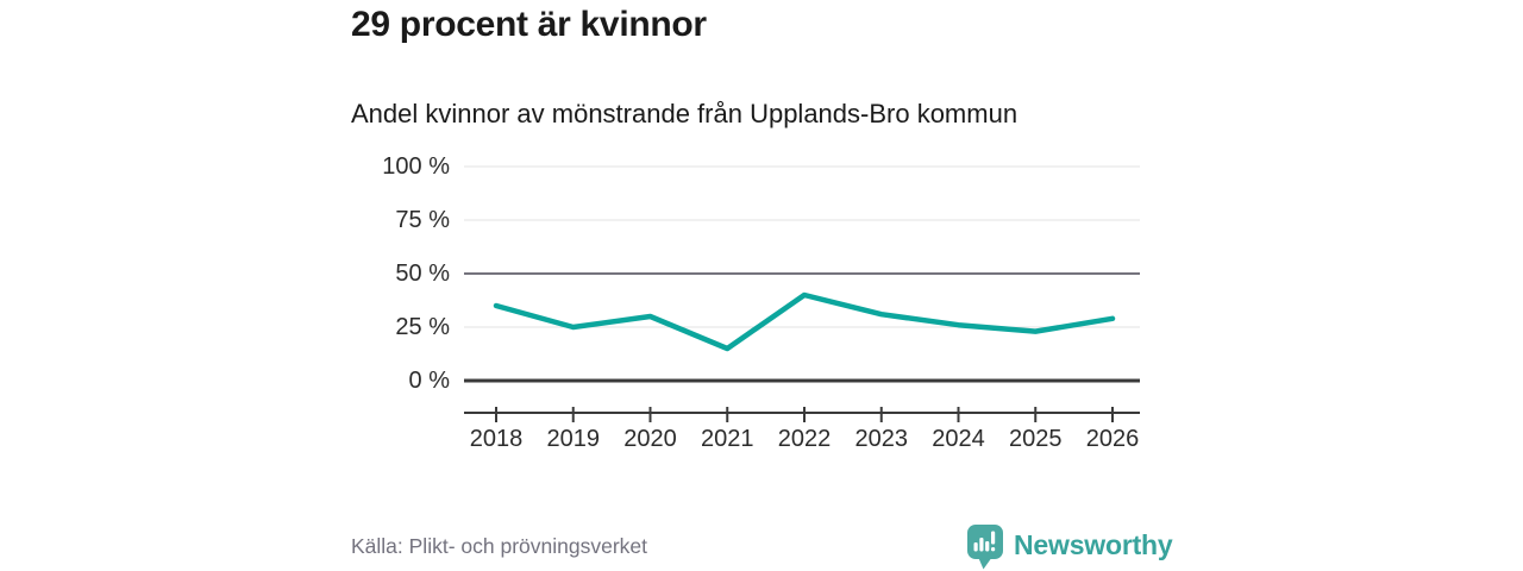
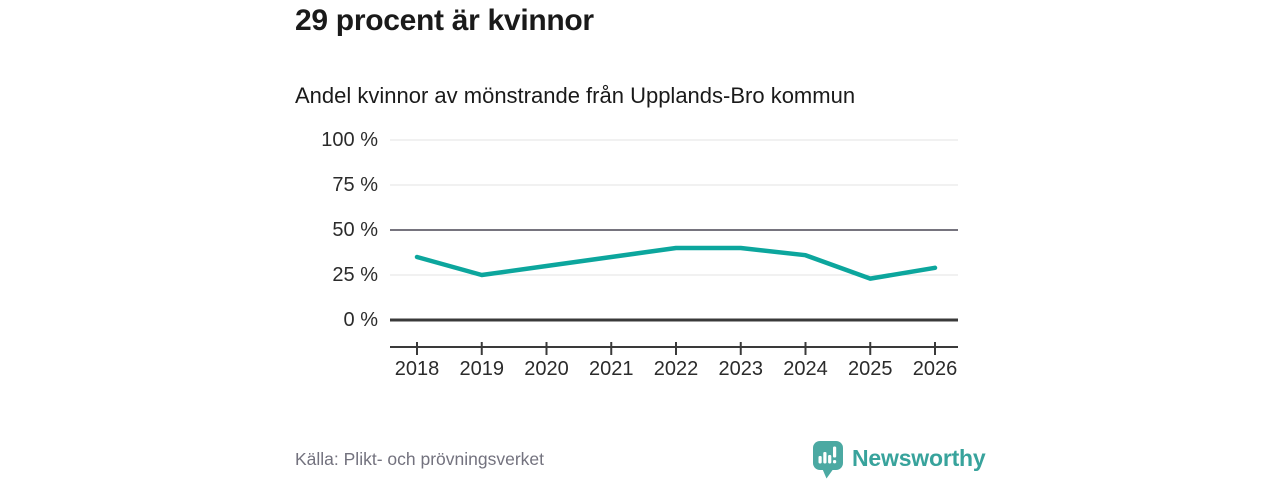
2021: 15% -> 35%
2023: 31% -> 40%
2024: 26% -> 36%
